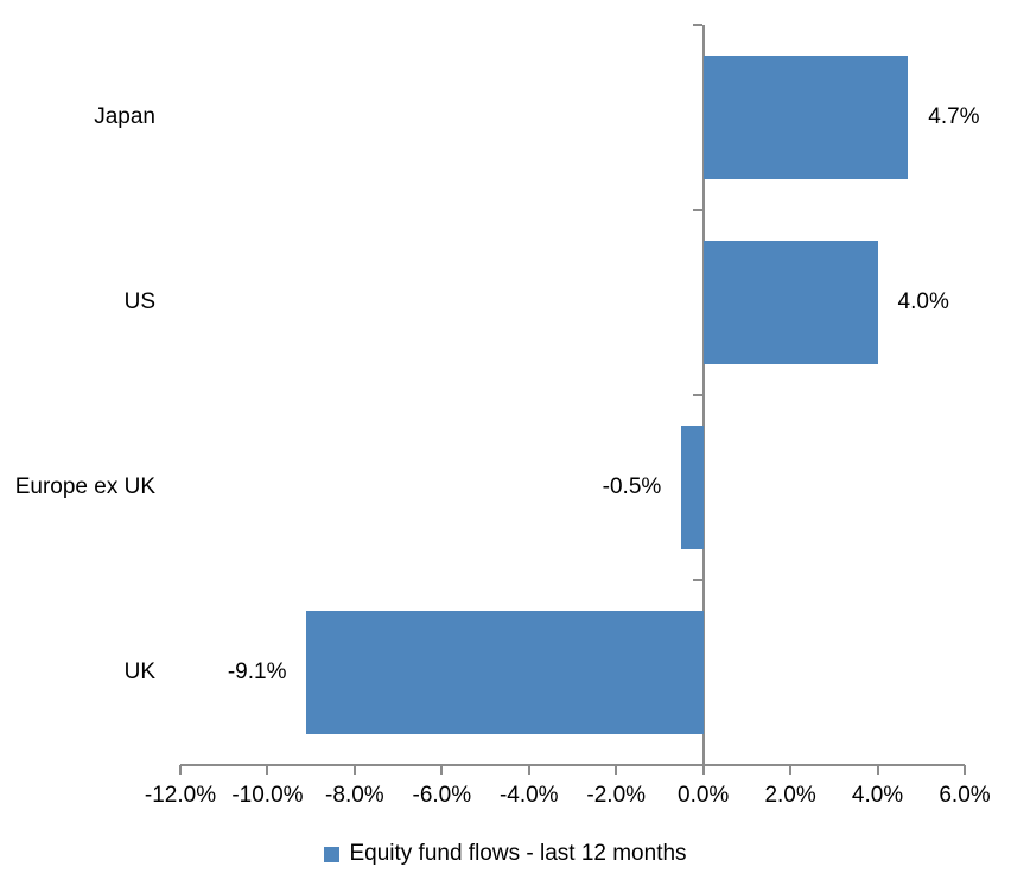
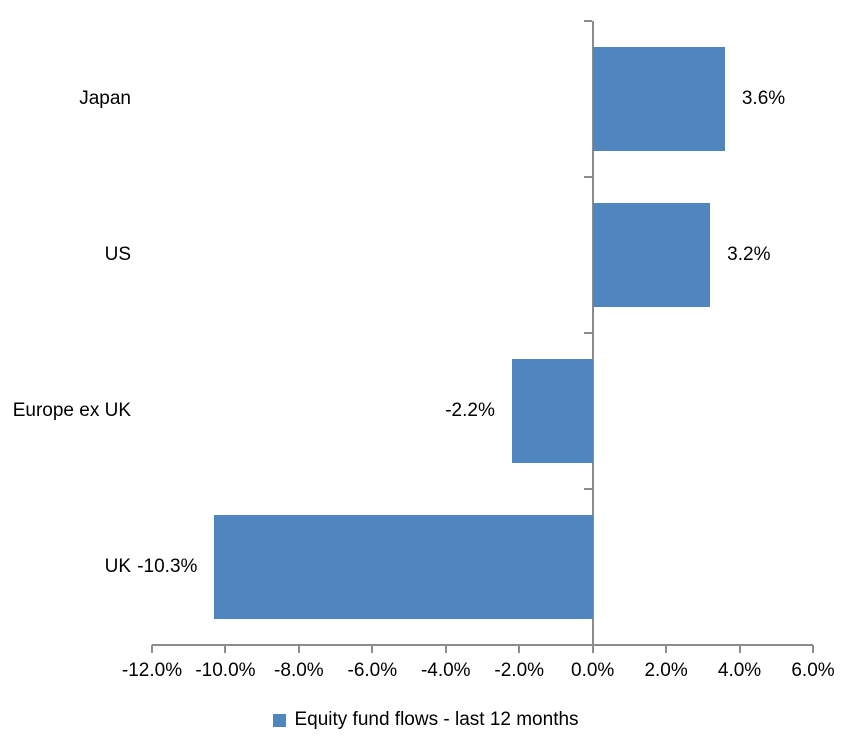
Japan: 4.7% -> 3.6%
US: 4.0% -> 3.2%
Europe ex UK: -0.5% -> -2.2%
UK: -9.1% -> -10.3%
